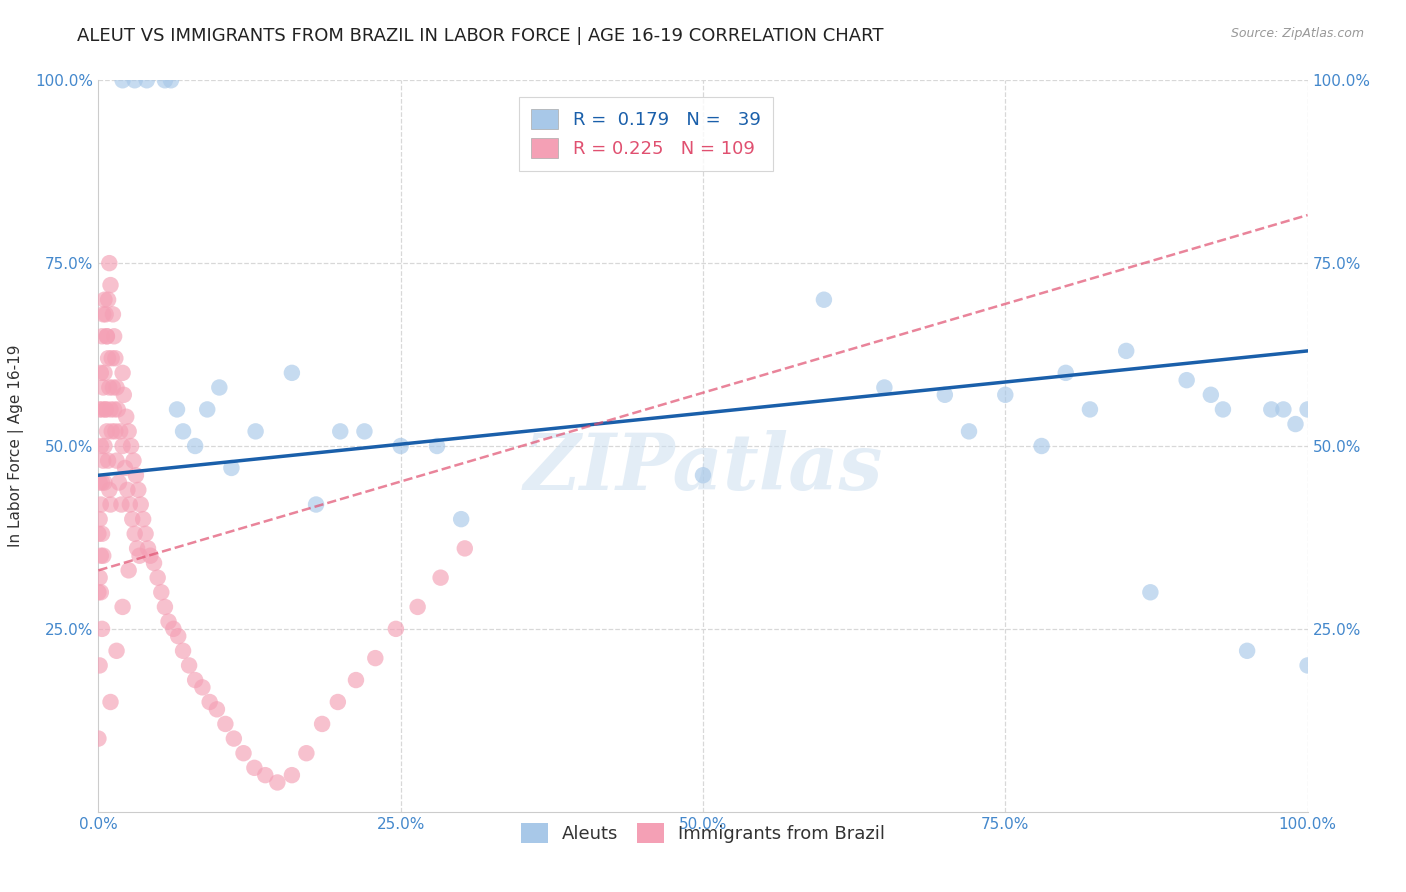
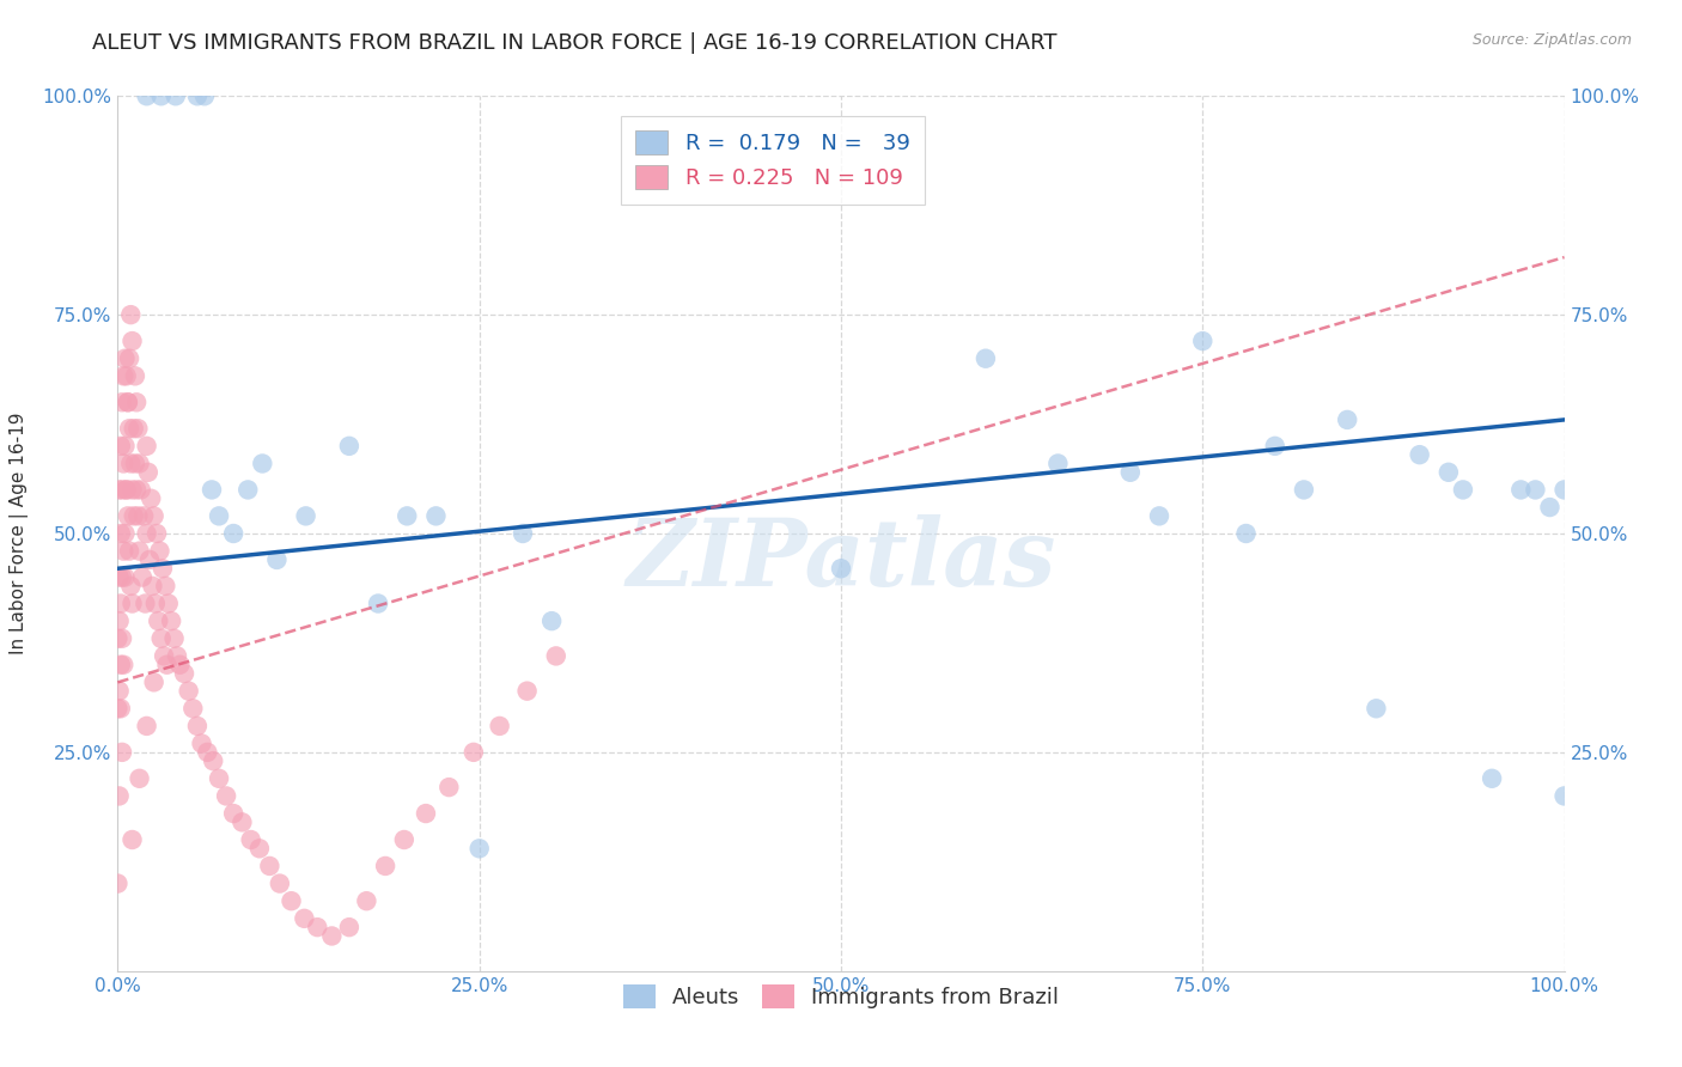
Aleuts/25.0%: 50% -> 14%
Aleuts/75.0%: 57% -> 72%
